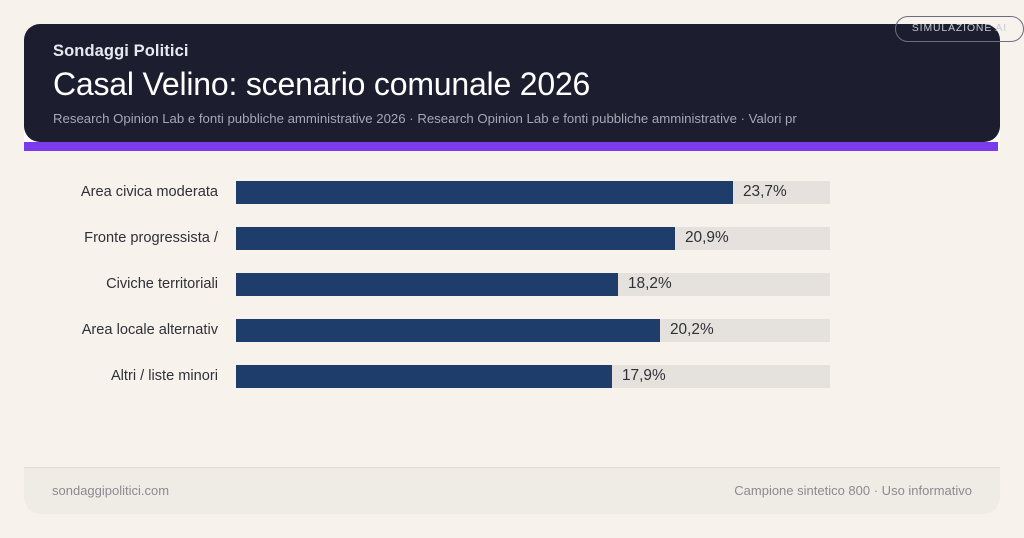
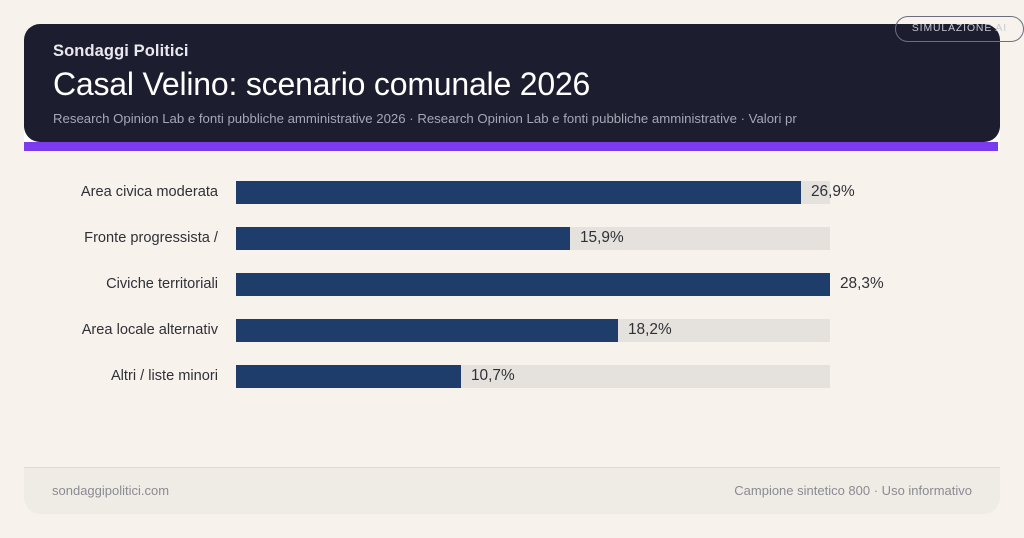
Area civica moderata: 23,7% -> 26,9%
Fronte progressista /: 20,9% -> 15,9%
Civiche territoriali: 18,2% -> 28,3%
Area locale alternativ: 20,2% -> 18,2%
Altri / liste minori: 17,9% -> 10,7%
